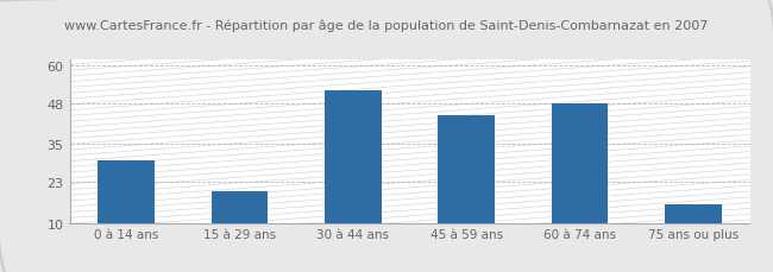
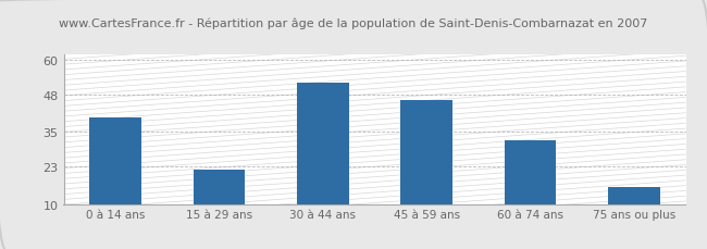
0 à 14 ans: 30 -> 40
15 à 29 ans: 20 -> 22
45 à 59 ans: 44 -> 46
60 à 74 ans: 48 -> 32
